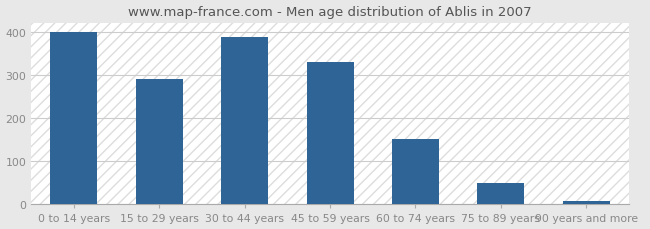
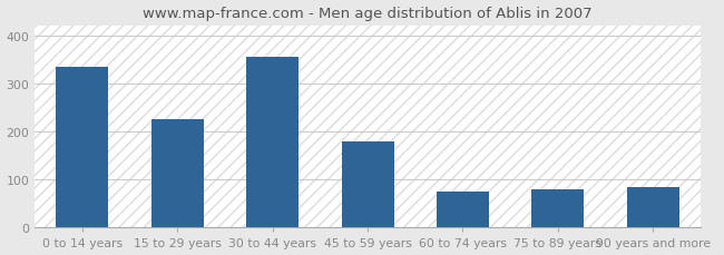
0 to 14 years: 400 -> 335
15 to 29 years: 291 -> 225
30 to 44 years: 388 -> 355
45 to 59 years: 330 -> 180
60 to 74 years: 151 -> 75
75 to 89 years: 49 -> 80
90 years and more: 7 -> 85
